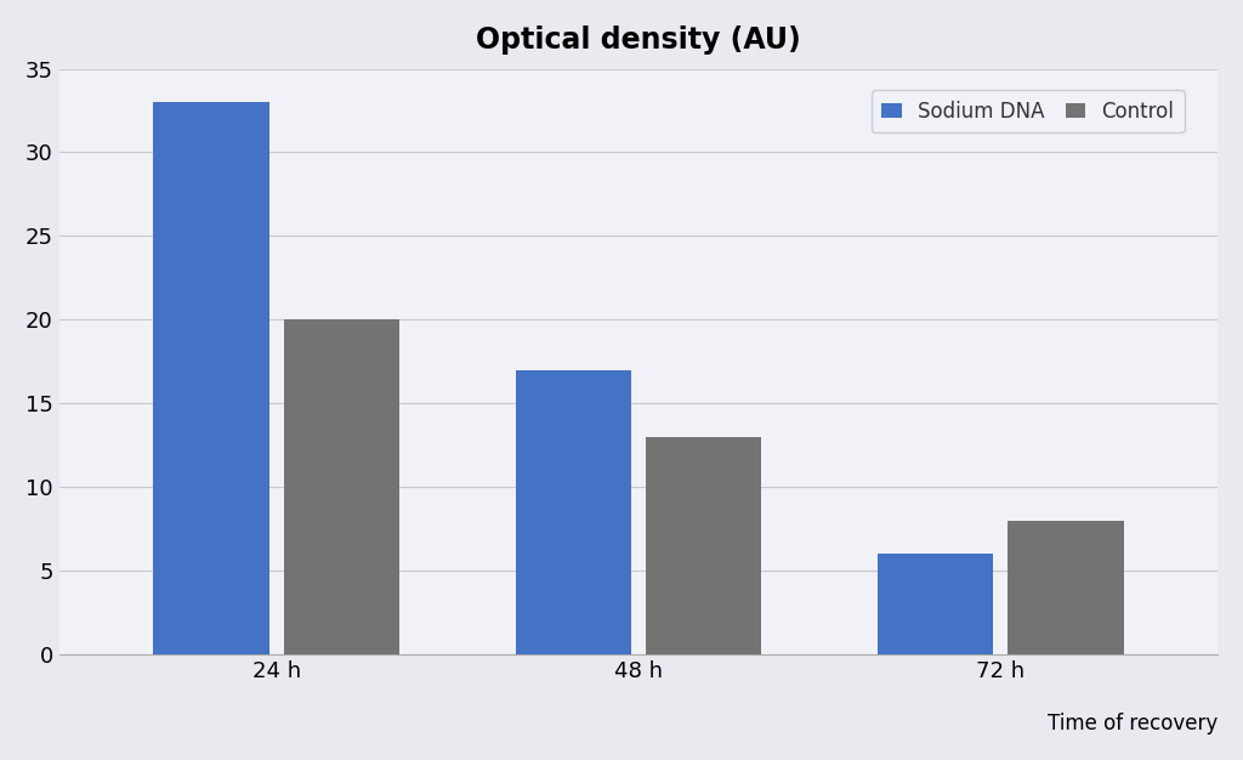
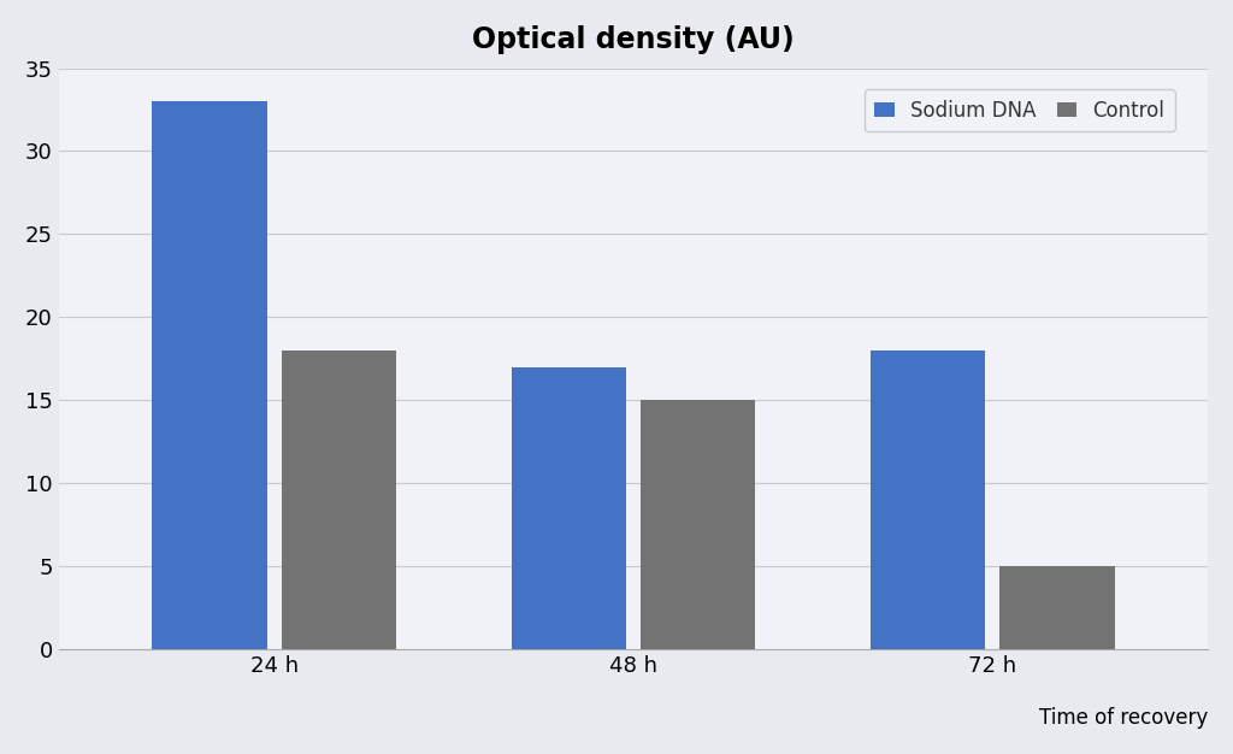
Control/24 h: 20 -> 18
Control/48 h: 13 -> 15
Sodium DNA/72 h: 6 -> 18
Control/72 h: 8 -> 5
